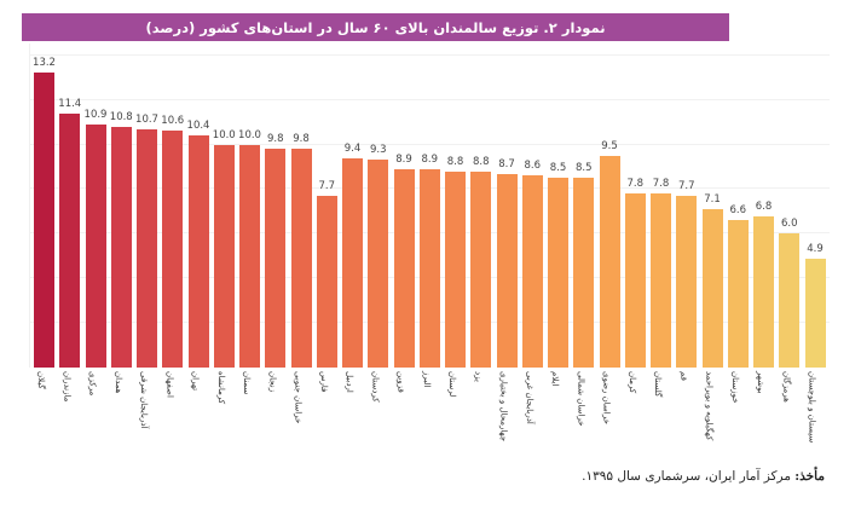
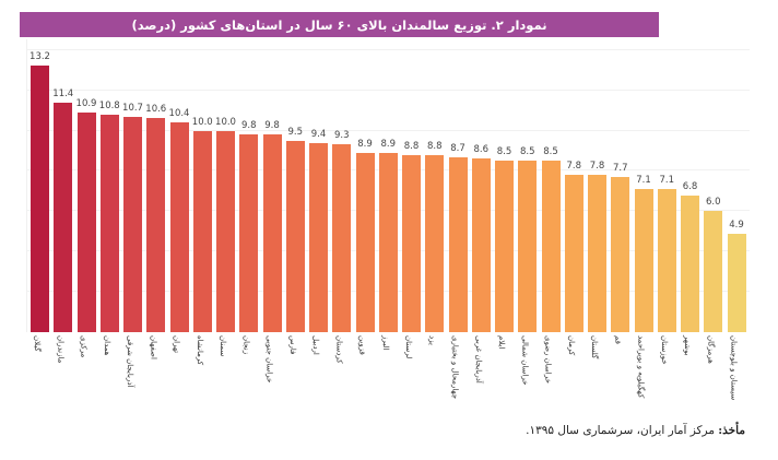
فارس: 7.7 -> 9.5
خراسان رضوی: 9.5 -> 8.5
خوزستان: 6.6 -> 7.1
